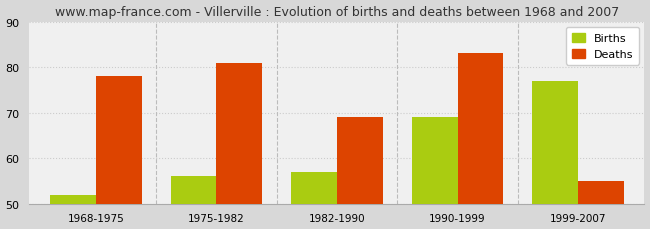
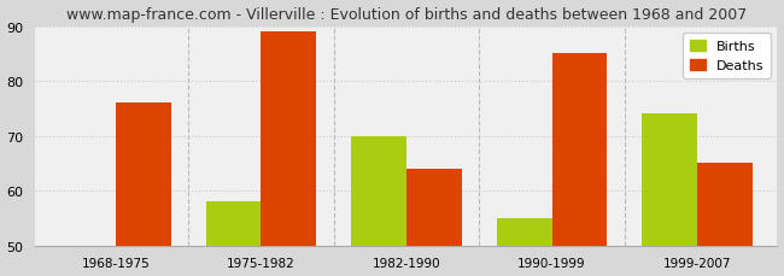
Births/1968-1975: 52 -> 50
Deaths/1968-1975: 78 -> 76
Births/1975-1982: 56 -> 58
Deaths/1975-1982: 81 -> 89
Births/1982-1990: 57 -> 70
Deaths/1982-1990: 69 -> 64
Births/1990-1999: 69 -> 55
Deaths/1990-1999: 83 -> 85
Births/1999-2007: 77 -> 74
Deaths/1999-2007: 55 -> 65
